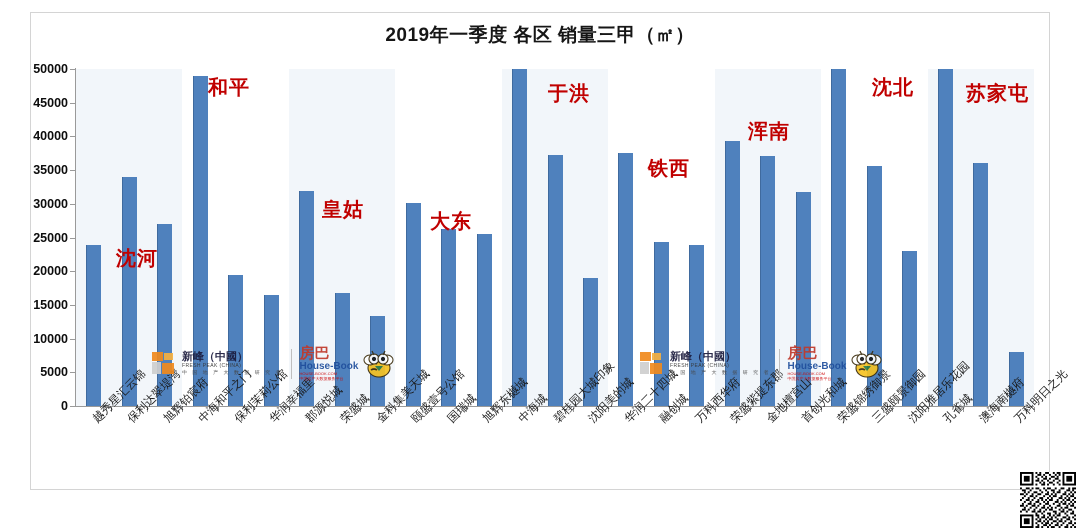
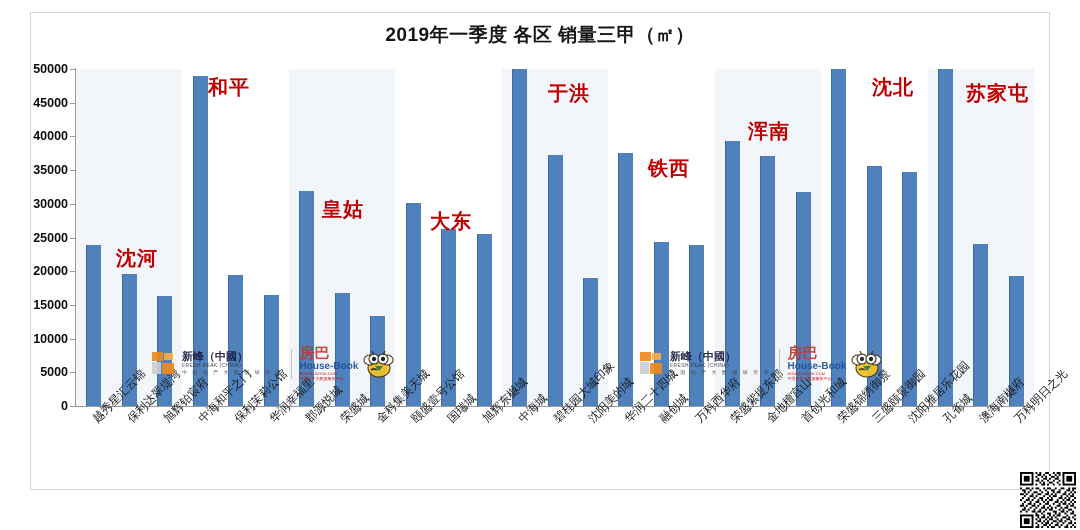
保利达翠堤湾: 34000 -> 20000
旭辉铂宸府: 27000 -> 16000
沈阳雅居乐花园: 23000 -> 35000
澳海南樾府: 36000 -> 24000
万科明日之光: 8000 -> 19000
